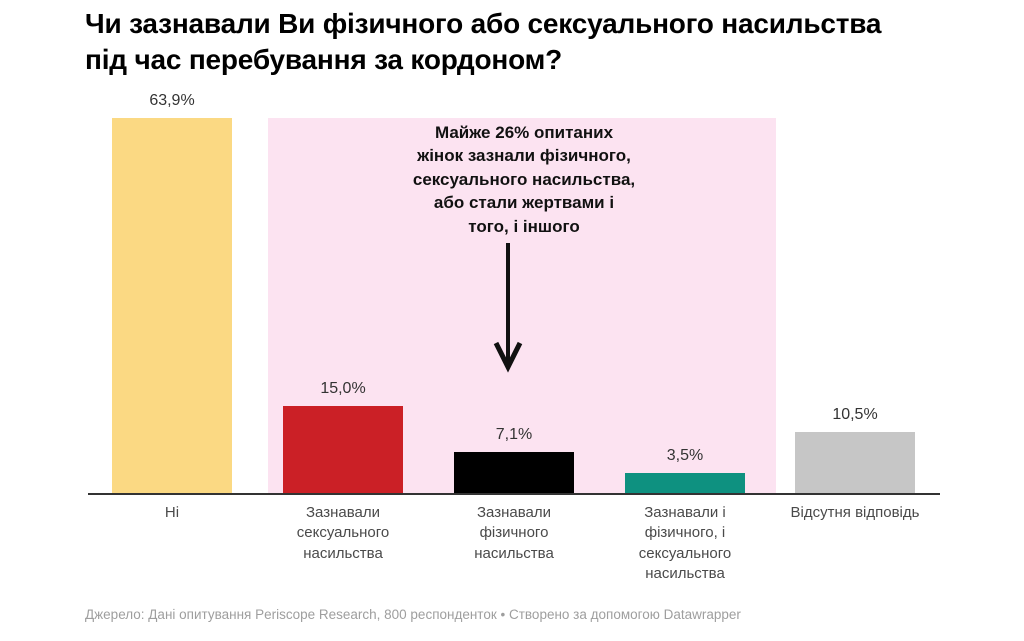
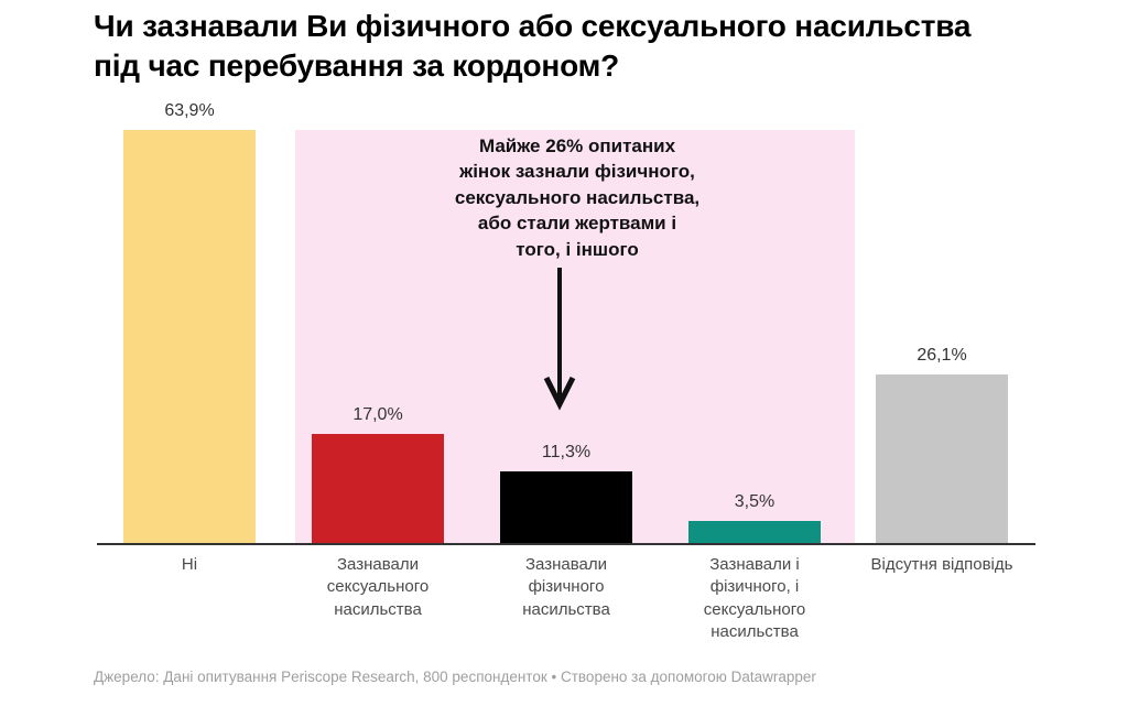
Зазнавали сексуального насильства: 15,0% -> 17,0%
Зазнавали фізичного насильства: 7,1% -> 11,3%
Відсутня відповідь: 10,5% -> 26,1%
